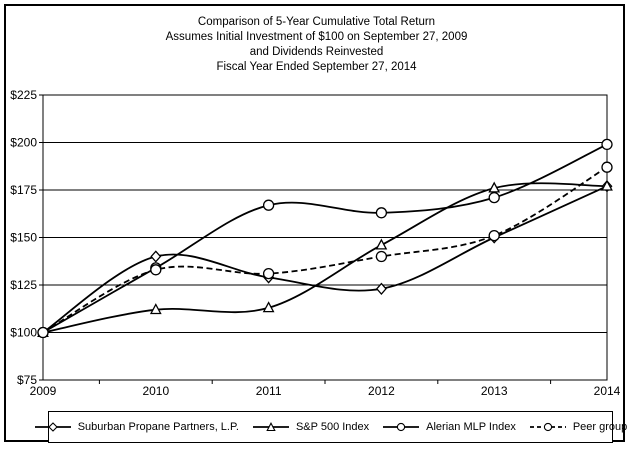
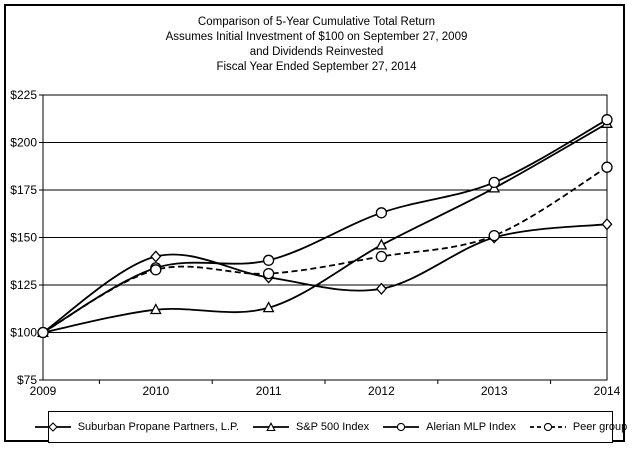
Alerian MLP Index/2011: $167 -> $138
Alerian MLP Index/2013: $171 -> $179
Suburban Propane Partners, L.P./2014: $177 -> $157
S&P 500 Index/2014: $177 -> $210
Alerian MLP Index/2014: $199 -> $212
